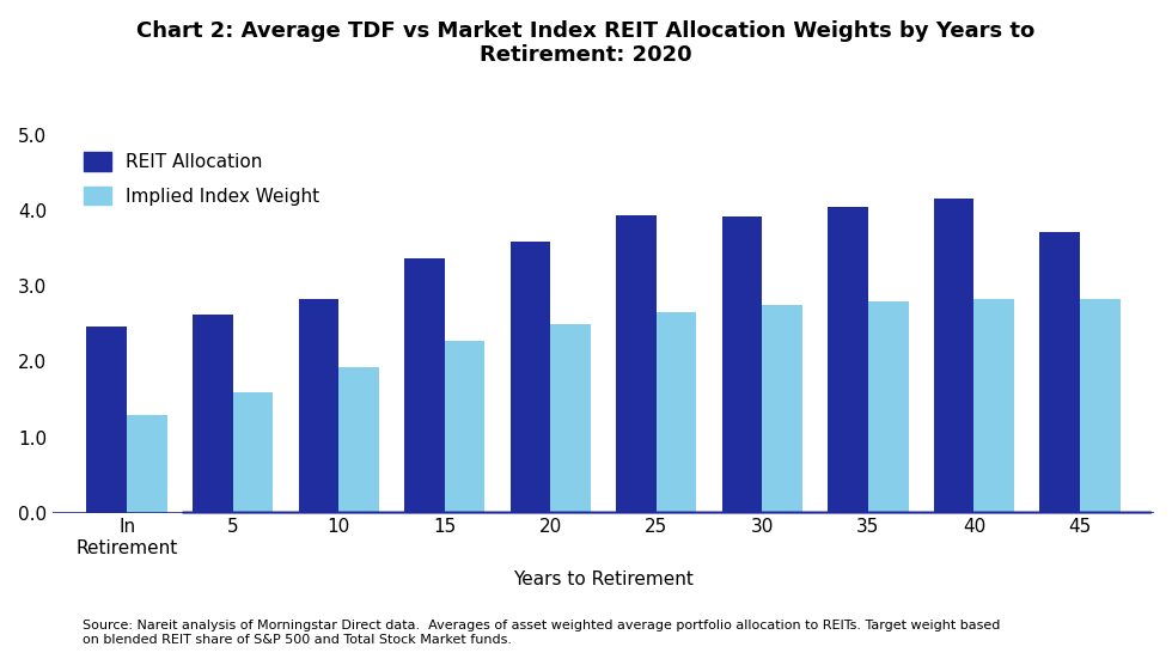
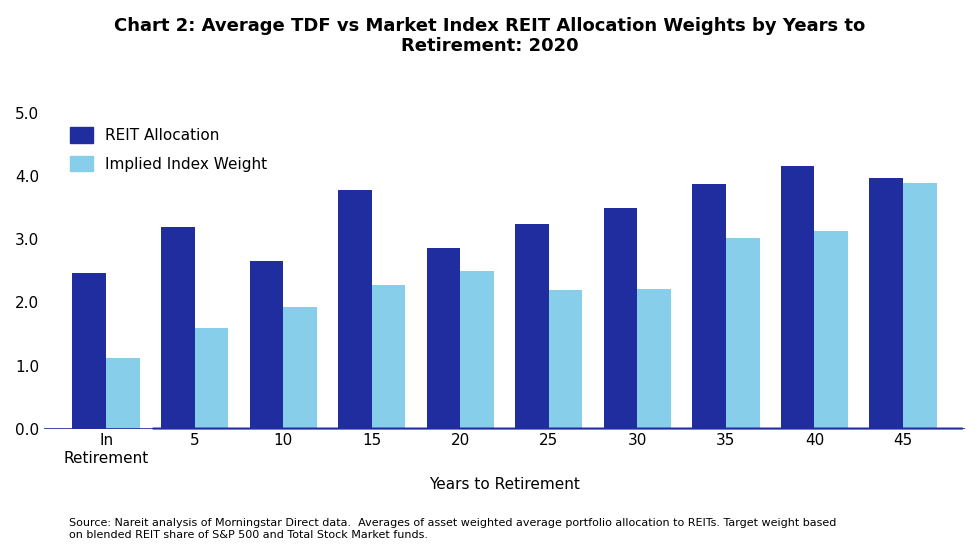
Implied Index Weight/In Retirement: 1.30 -> 1.12
REIT Allocation/5: 2.62 -> 3.20
REIT Allocation/10: 2.84 -> 2.66
REIT Allocation/15: 3.37 -> 3.78
REIT Allocation/20: 3.60 -> 2.86
REIT Allocation/25: 3.95 -> 3.24
Implied Index Weight/25: 2.66 -> 2.20
REIT Allocation/30: 3.93 -> 3.50
Implied Index Weight/30: 2.75 -> 2.22
REIT Allocation/35: 4.05 -> 3.88
Implied Index Weight/35: 2.80 -> 3.02
Implied Index Weight/40: 2.83 -> 3.14
REIT Allocation/45: 3.72 -> 3.98
Implied Index Weight/45: 2.83 -> 3.90
